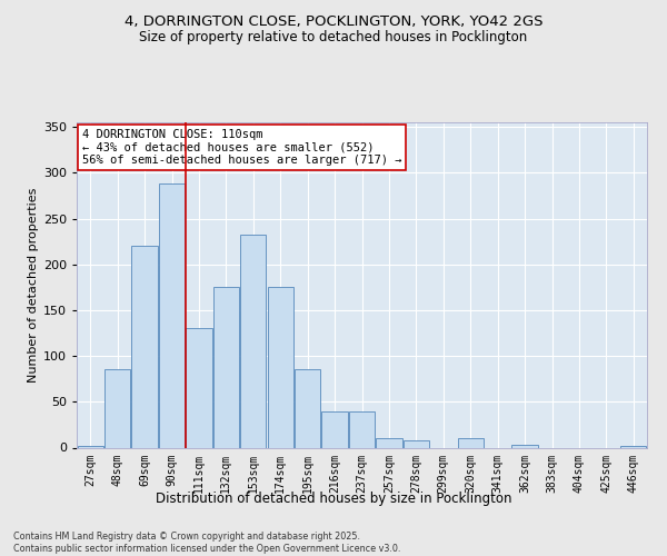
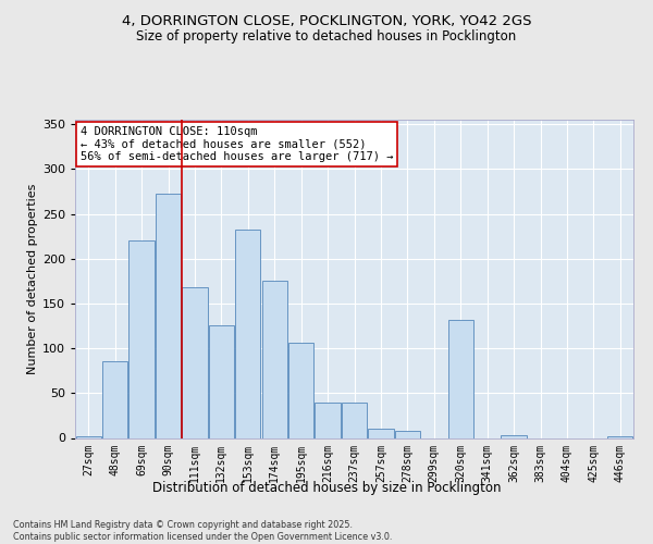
90sqm: 288 -> 272
111sqm: 130 -> 168
132sqm: 175 -> 126
195sqm: 85 -> 106
320sqm: 10 -> 132
